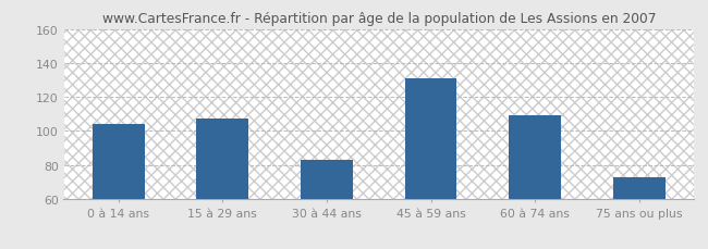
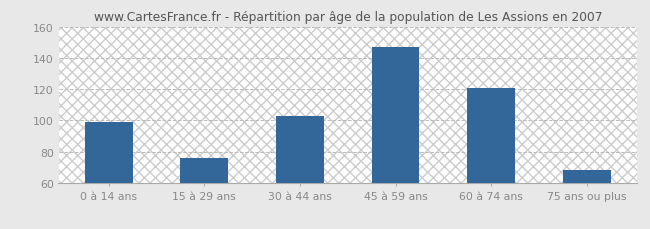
0 à 14 ans: 104 -> 99
15 à 29 ans: 107 -> 76
30 à 44 ans: 83 -> 103
45 à 59 ans: 131 -> 147
60 à 74 ans: 109 -> 121
75 ans ou plus: 73 -> 68
